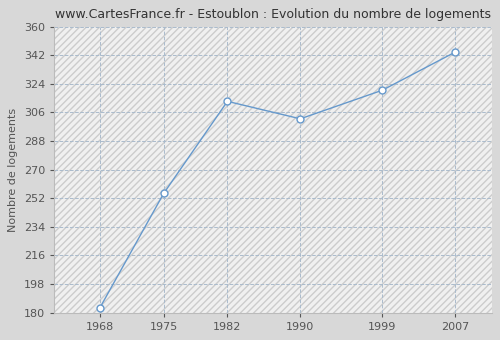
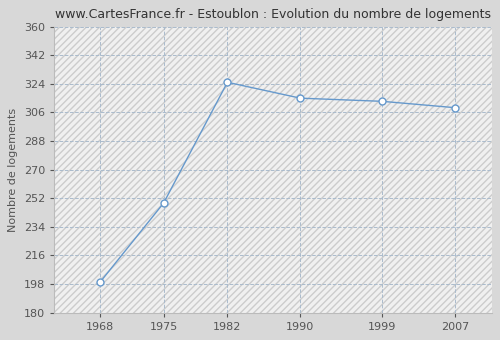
1968: 183 -> 199
1975: 255 -> 249
1982: 313 -> 325
1990: 302 -> 315
1999: 320 -> 313
2007: 344 -> 309
